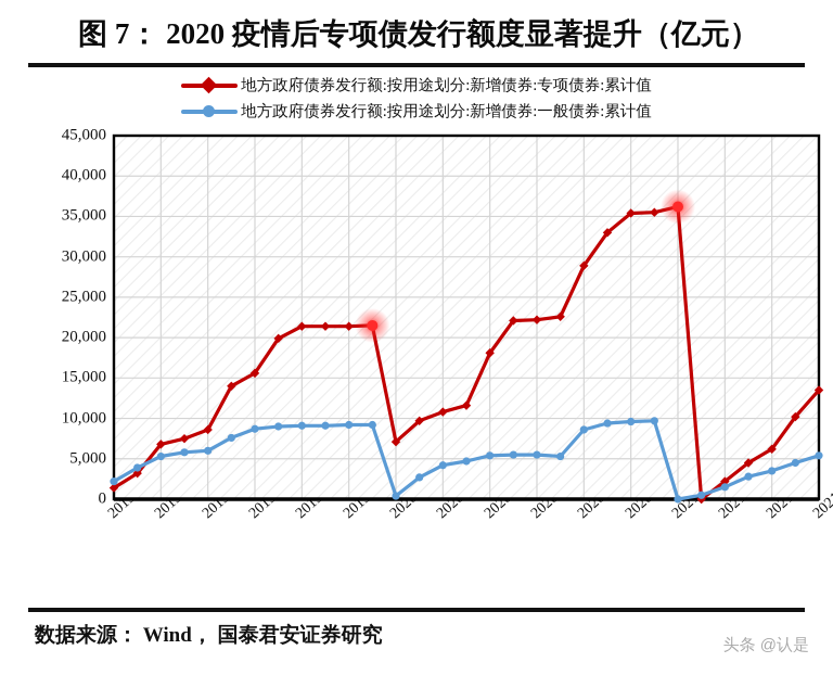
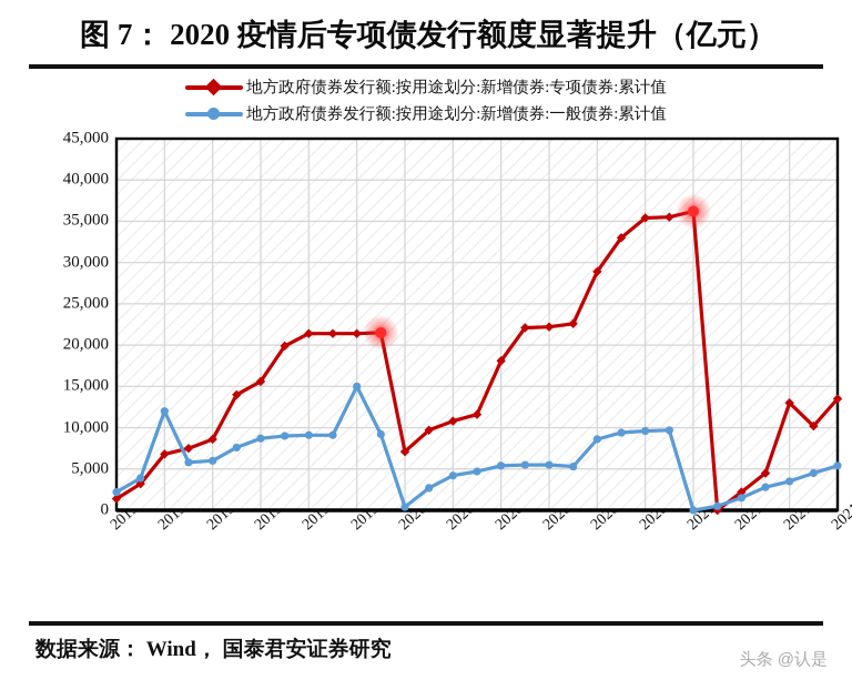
地方政府债券发行额:按用途划分:新增债券:一般债券:累计值/2019-03: 5000 -> 12000
地方政府债券发行额:按用途划分:新增债券:一般债券:累计值/2019-11: 9000 -> 15000
地方政府债券发行额:按用途划分:新增债券:专项债券:累计值/2021-05: 6000 -> 13000
